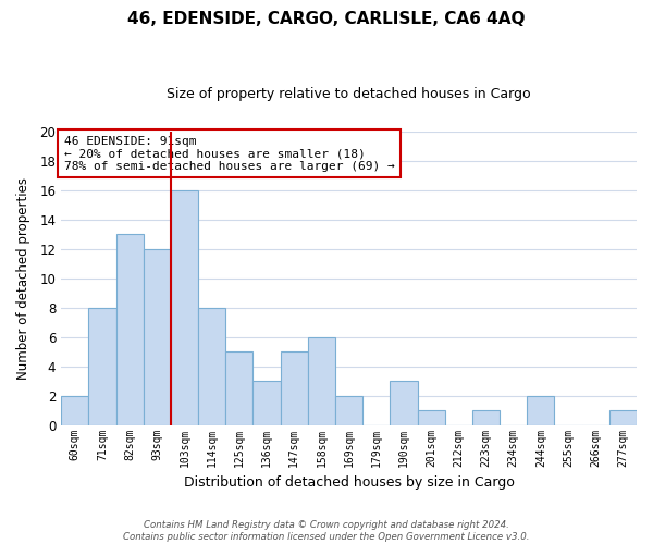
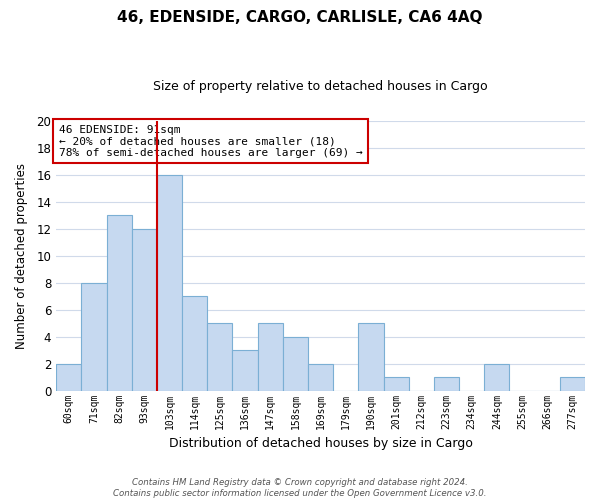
114sqm: 8 -> 7
158sqm: 6 -> 4
190sqm: 3 -> 5
